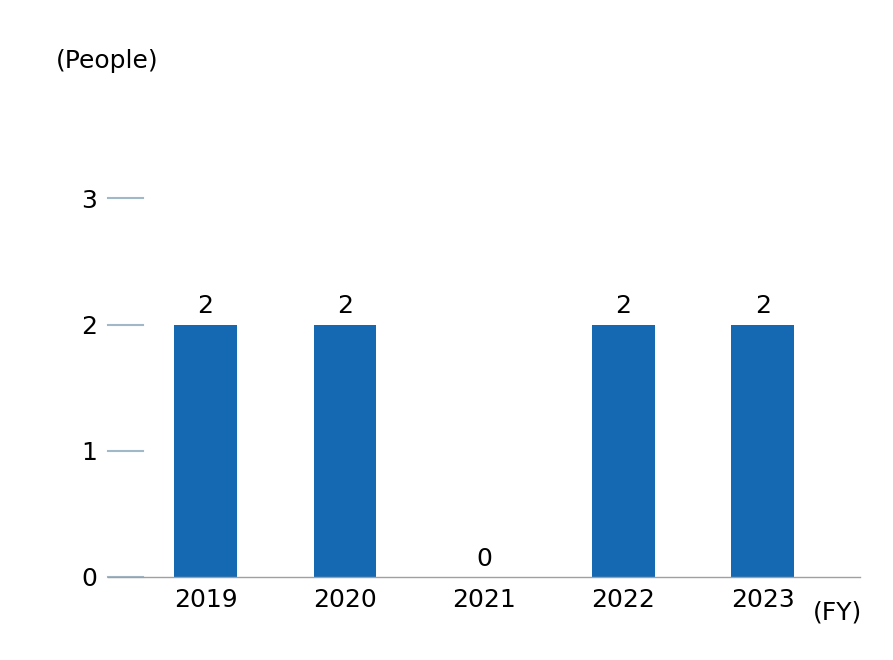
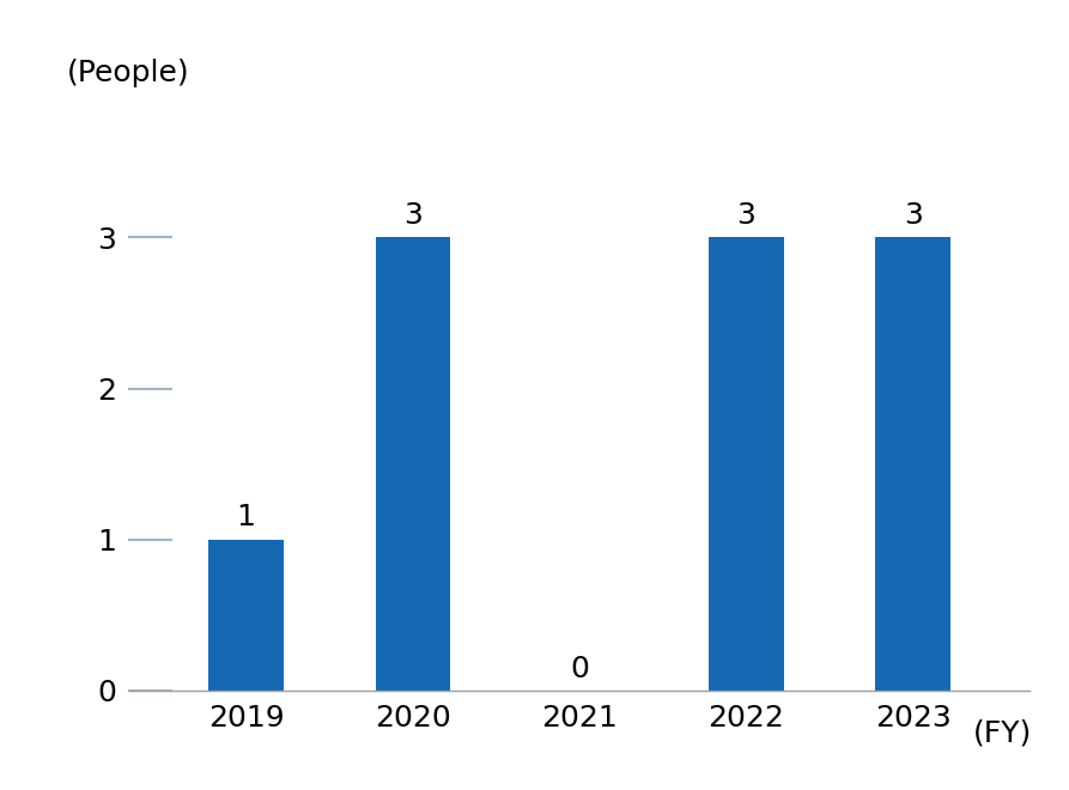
2019: 2 -> 1
2020: 2 -> 3
2022: 2 -> 3
2023: 2 -> 3
